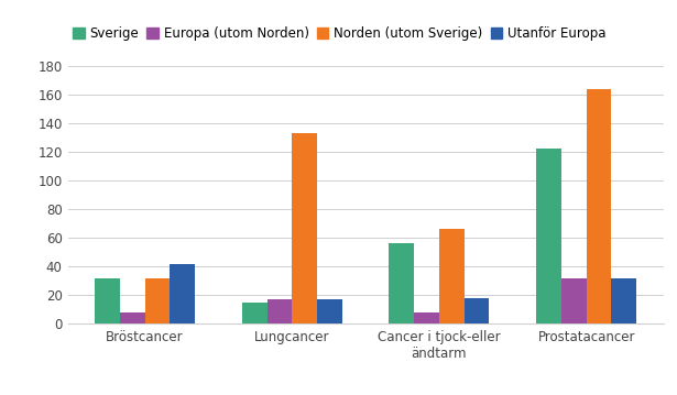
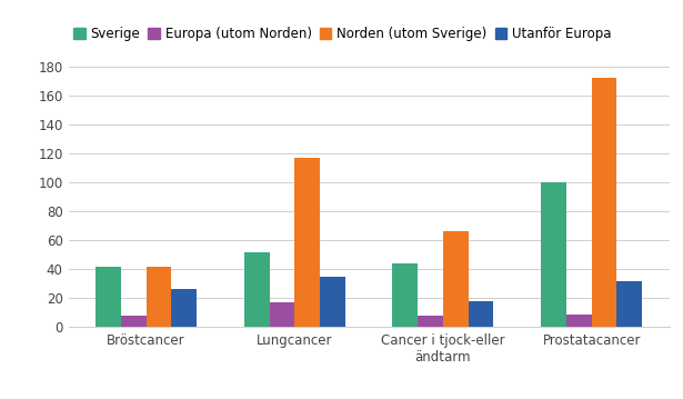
Sverige/Bröstcancer: 32 -> 42
Norden (utom Sverige)/Bröstcancer: 32 -> 42
Utanför Europa/Bröstcancer: 42 -> 26
Sverige/Lungcancer: 15 -> 52
Norden (utom Sverige)/Lungcancer: 133 -> 117
Utanför Europa/Lungcancer: 17 -> 35
Sverige/Cancer i tjock-eller ändtarm: 56 -> 44
Sverige/Prostatacancer: 122 -> 100
Europa (utom Norden)/Prostatacancer: 32 -> 9
Norden (utom Sverige)/Prostatacancer: 164 -> 172
